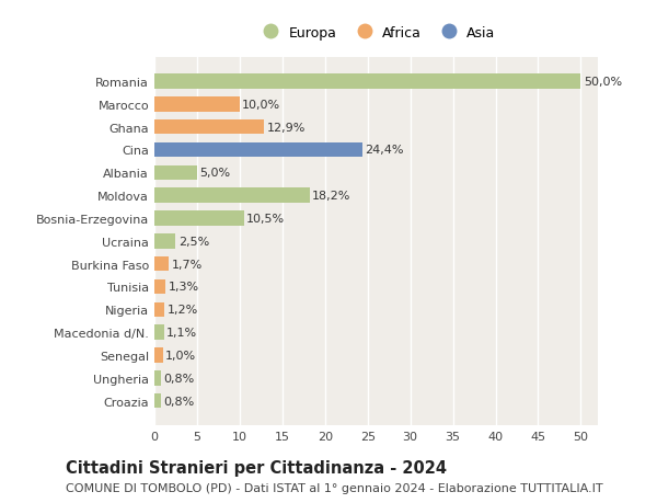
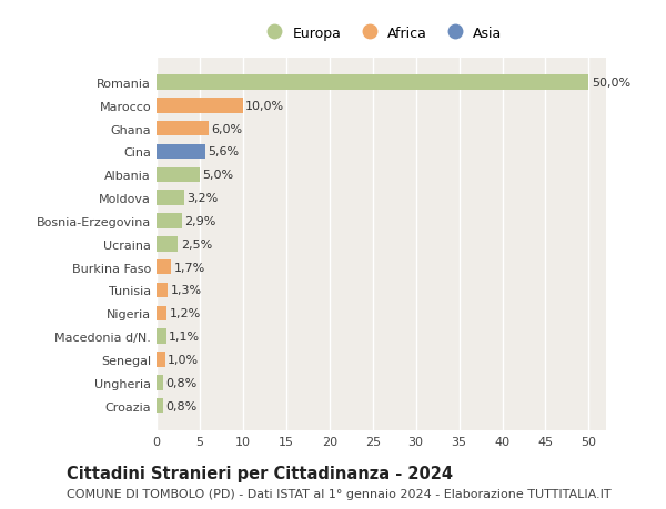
Ghana: 12,9% -> 6,0%
Cina: 24,4% -> 5,6%
Moldova: 18,2% -> 3,2%
Bosnia-Erzegovina: 10,5% -> 2,9%
